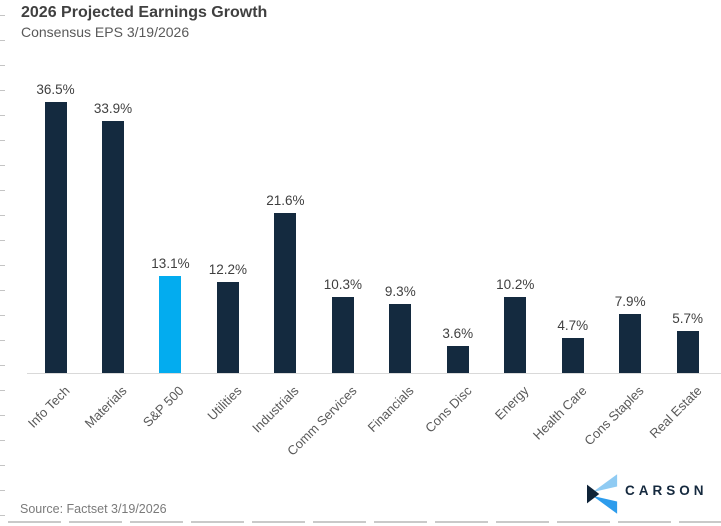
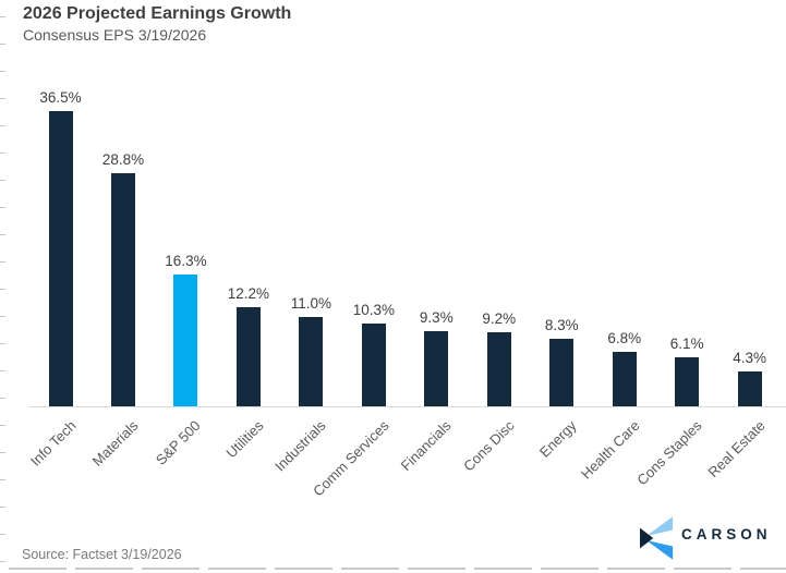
Materials: 33.9% -> 28.8%
S&P 500: 13.1% -> 16.3%
Industrials: 21.6% -> 11.0%
Cons Disc: 3.6% -> 9.2%
Energy: 10.2% -> 8.3%
Health Care: 4.7% -> 6.8%
Cons Staples: 7.9% -> 6.1%
Real Estate: 5.7% -> 4.3%
